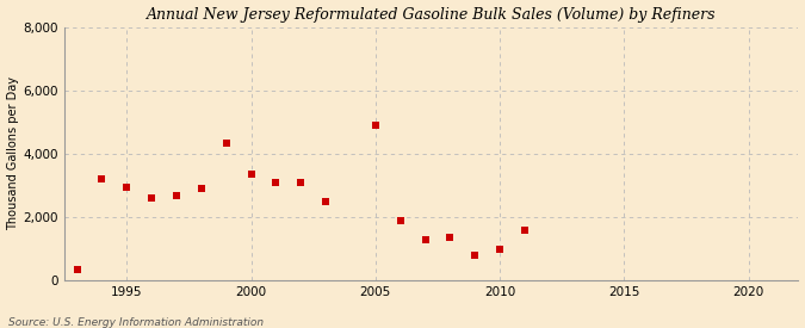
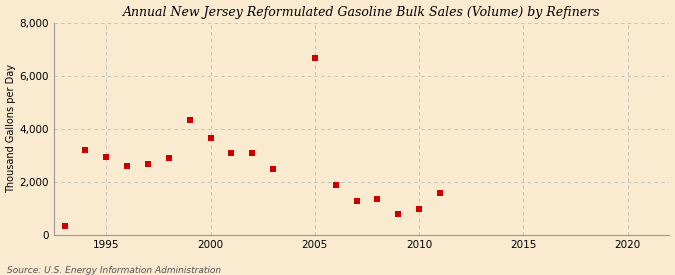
2000: 3,350 -> 3,650
2005: 4,900 -> 6,650
